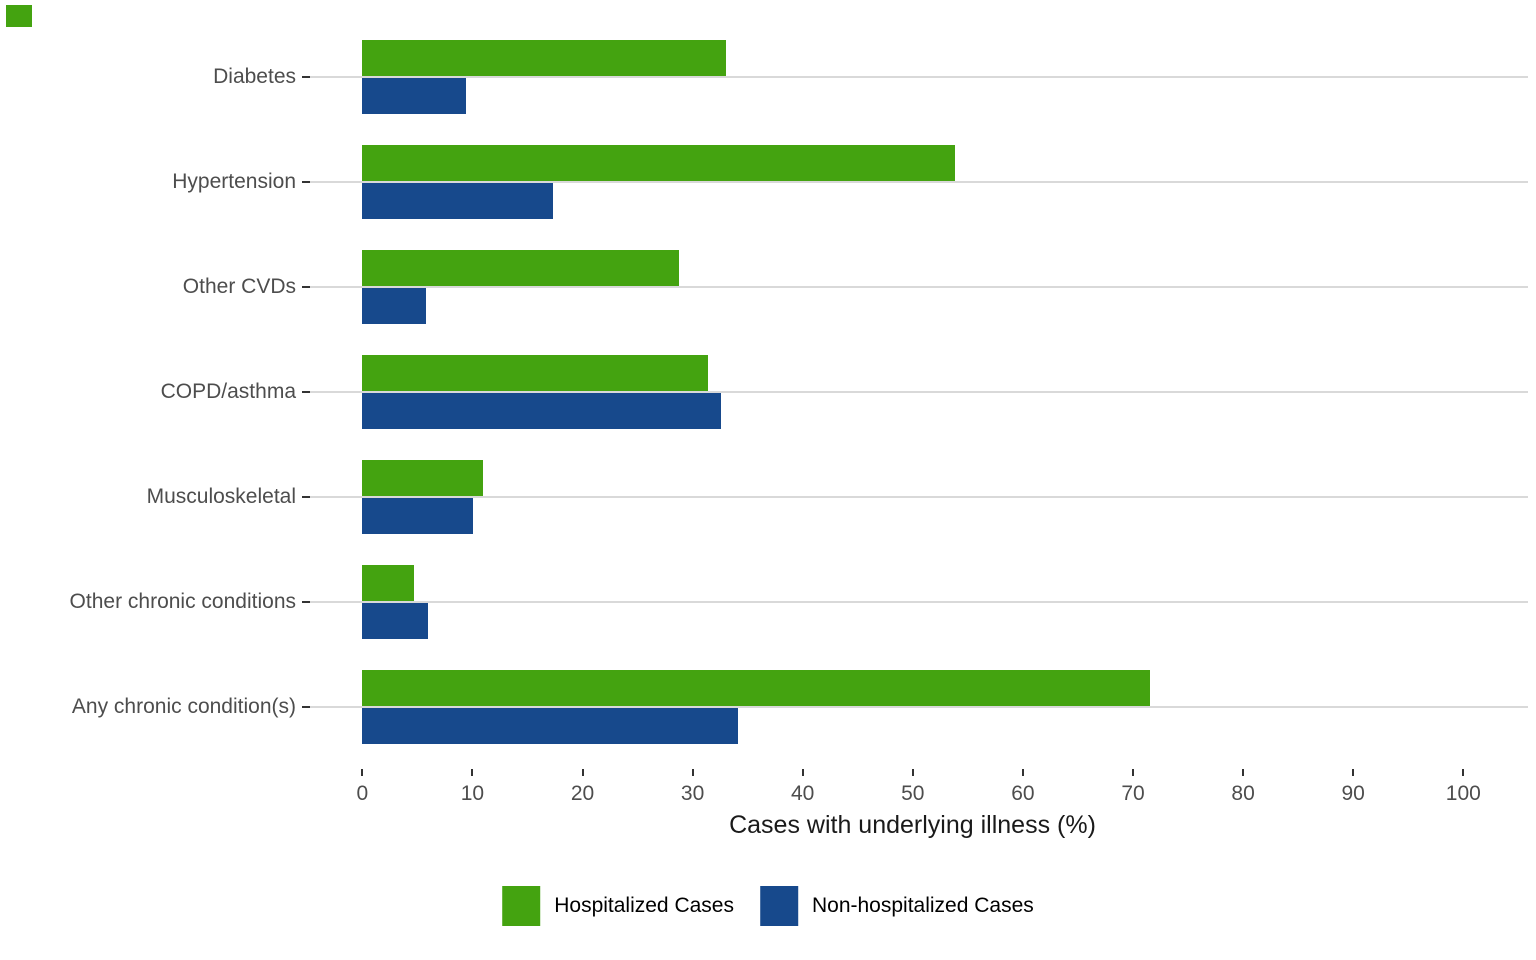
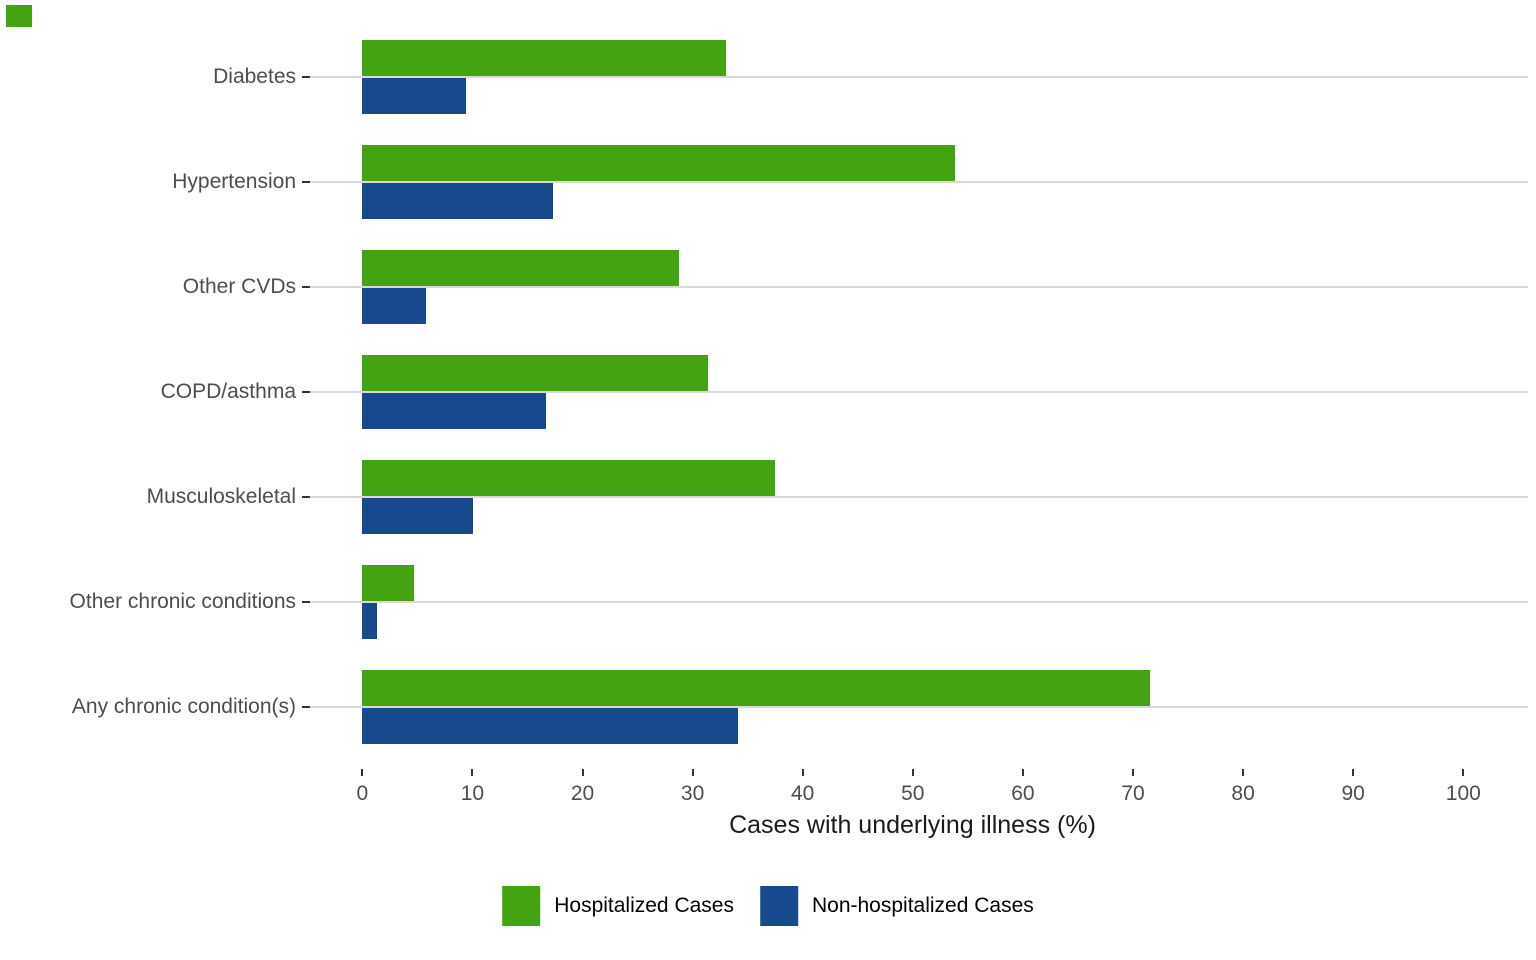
Non-hospitalized Cases/COPD/asthma: 32.6 -> 16.7
Hospitalized Cases/Musculoskeletal: 11.0 -> 37.5
Non-hospitalized Cases/Other chronic conditions: 6.0 -> 1.3
